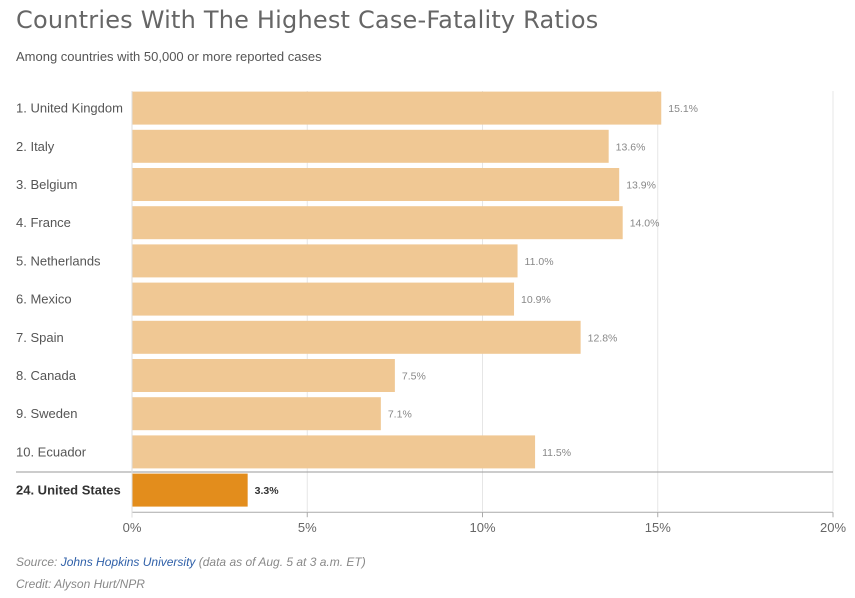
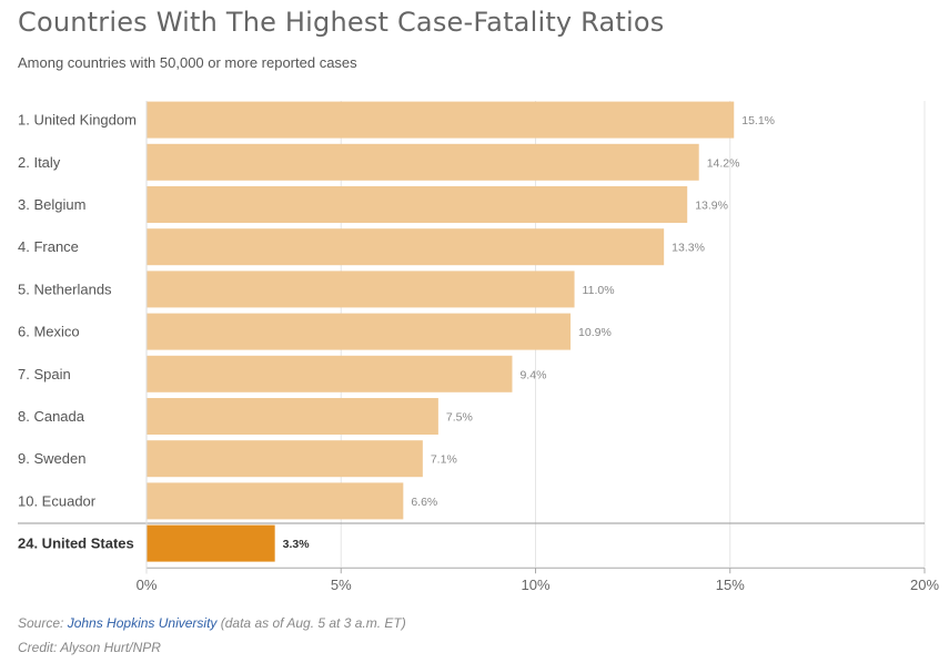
2. Italy: 13.6% -> 14.2%
4. France: 14.0% -> 13.3%
7. Spain: 12.8% -> 9.4%
10. Ecuador: 11.5% -> 6.6%
